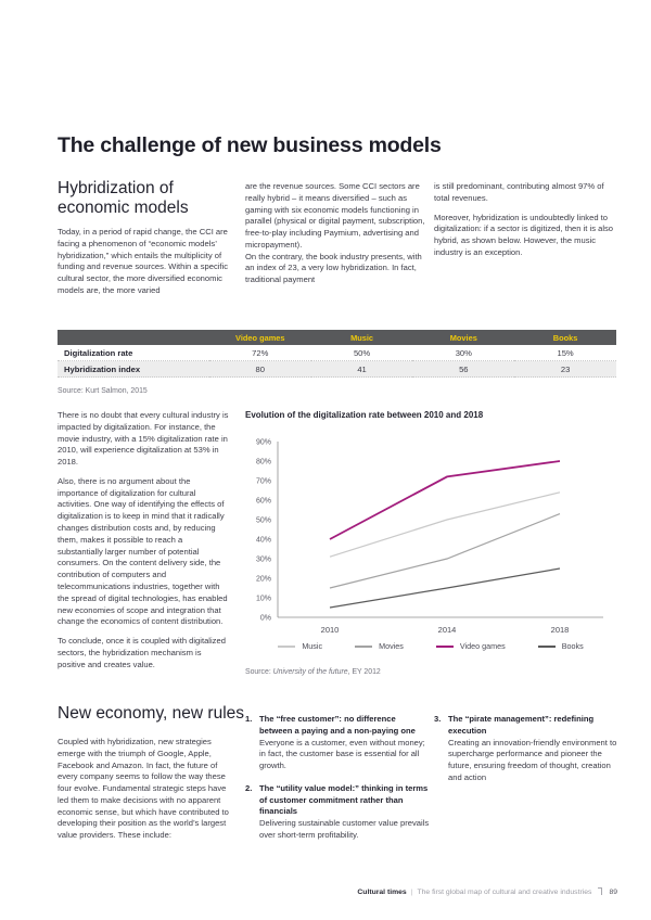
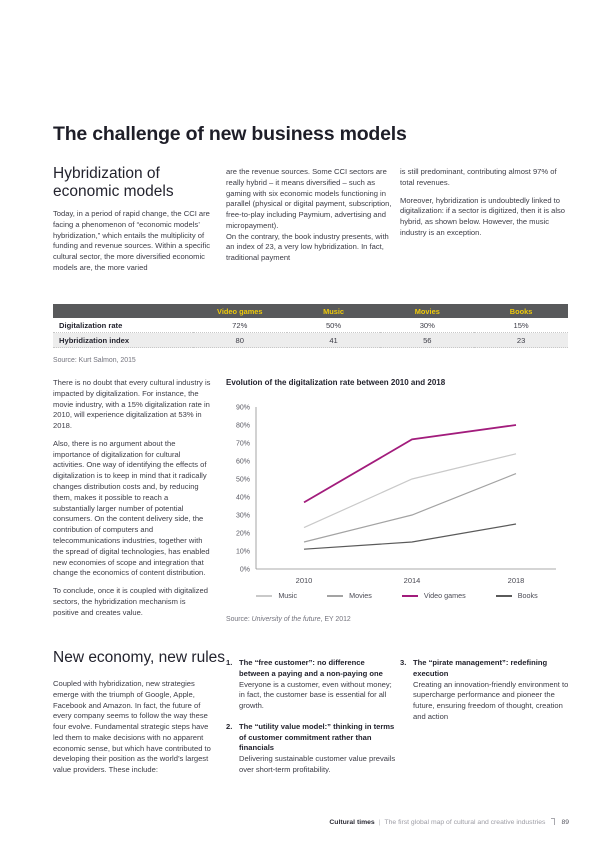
Music/2010: 31% -> 23%
Video games/2010: 40% -> 37%
Books/2010: 5% -> 11%
